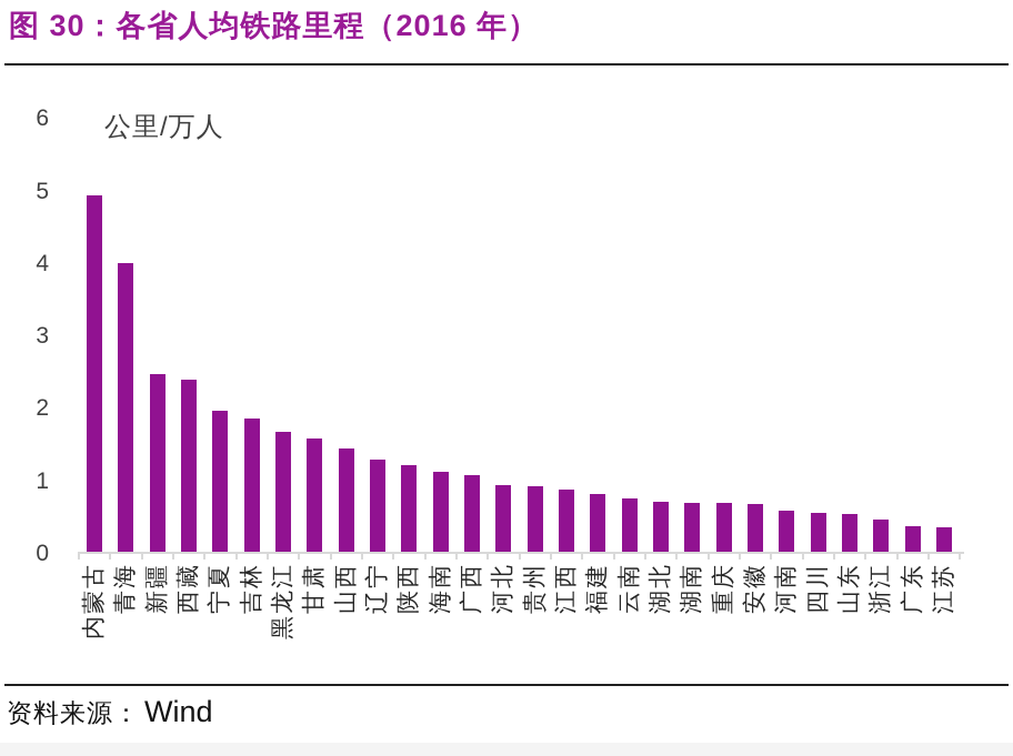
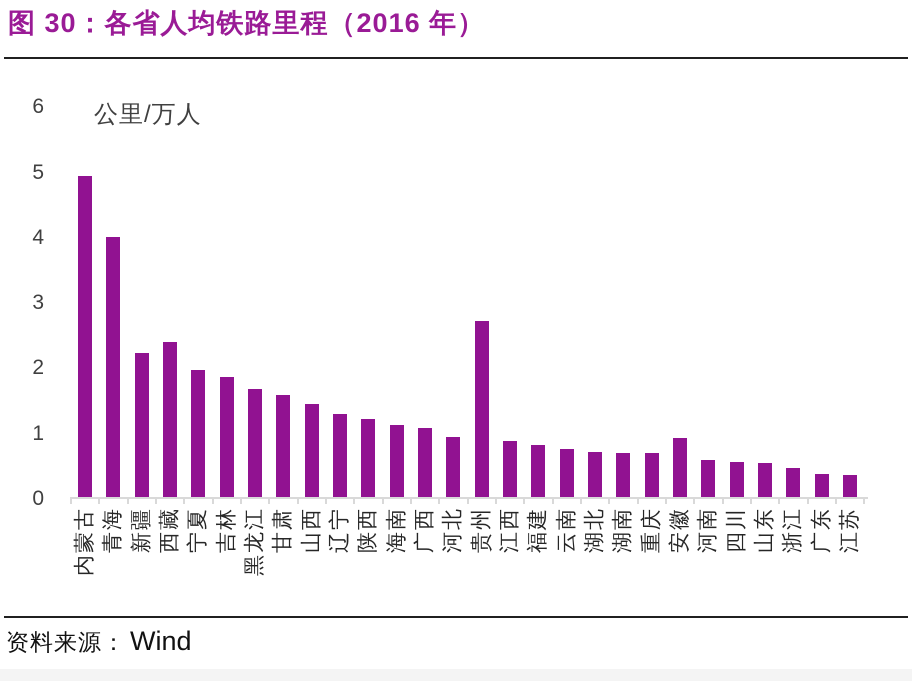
新疆: 2.5 -> 2.2
贵州: 0.9 -> 2.7
安徽: 0.7 -> 0.9
